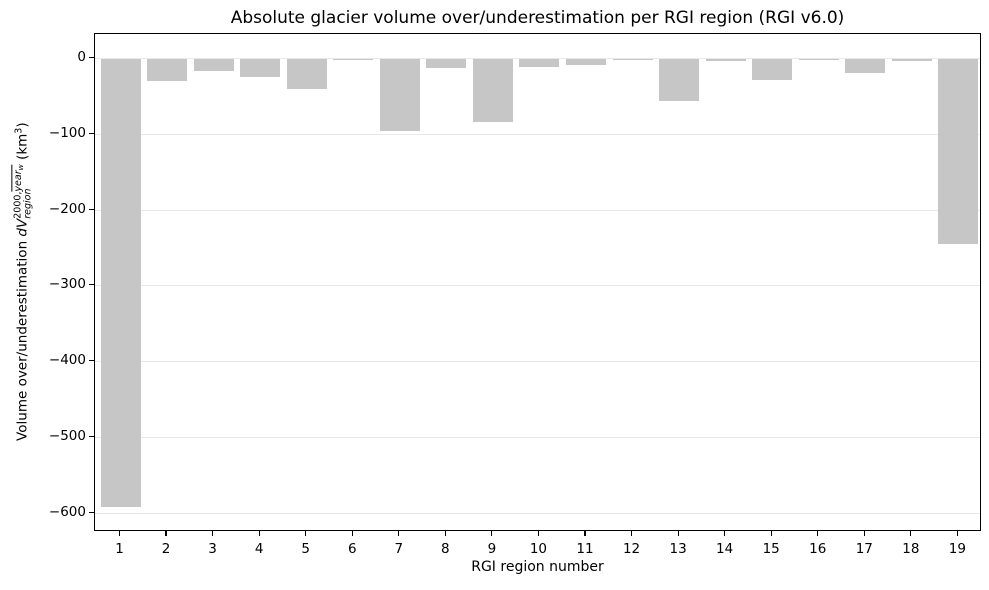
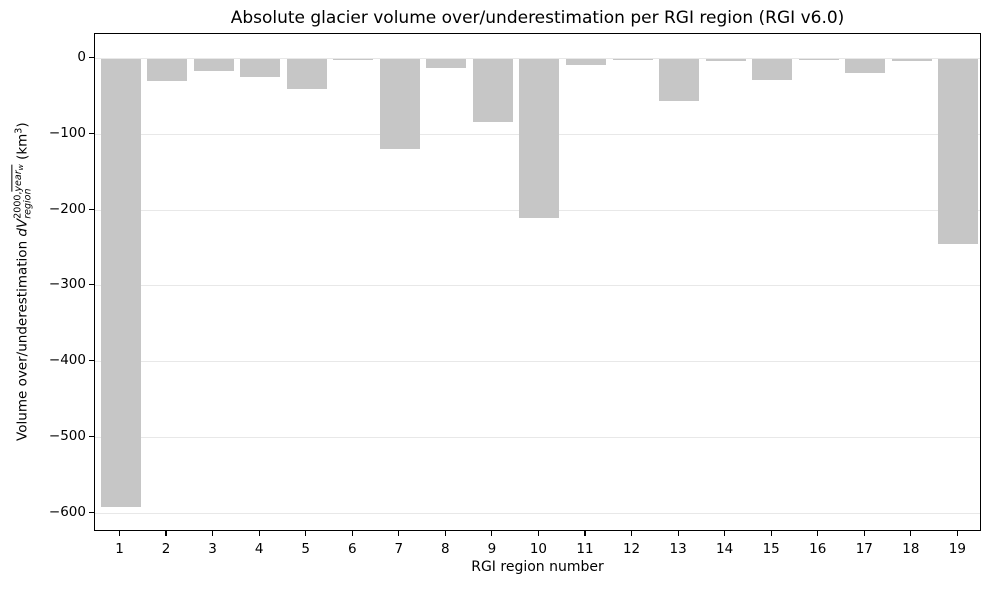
7: -100 -> -120
10: -10 -> -210
